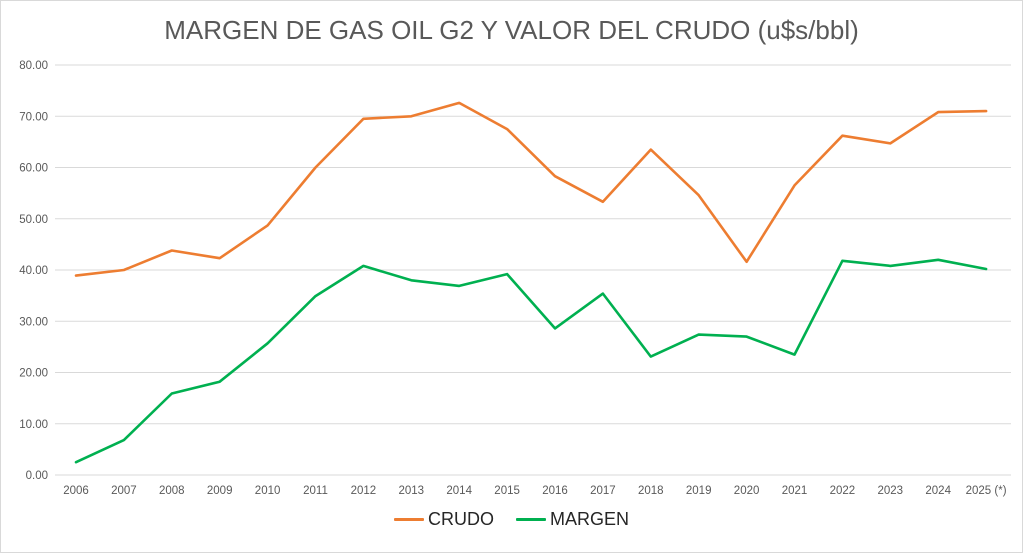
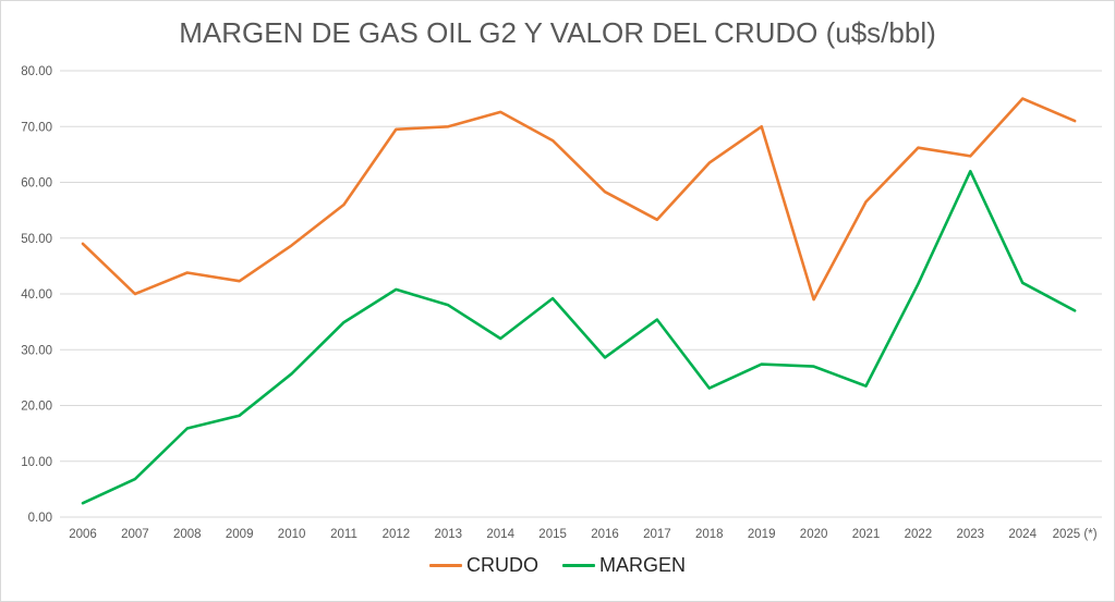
CRUDO/2006: 39 -> 49
CRUDO/2011: 60 -> 56
MARGEN/2014: 37 -> 32
CRUDO/2019: 55 -> 70
CRUDO/2020: 42 -> 39
MARGEN/2023: 41 -> 62
CRUDO/2024: 71 -> 75
MARGEN/2025 (*): 40 -> 37
